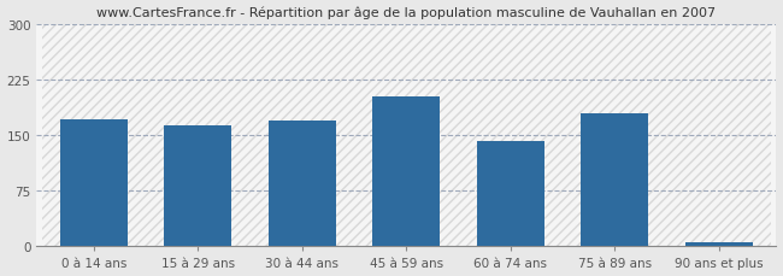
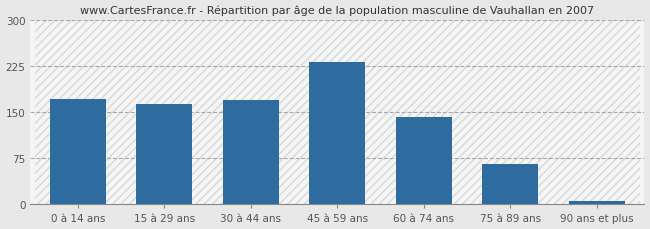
45 à 59 ans: 202 -> 232
75 à 89 ans: 180 -> 65
